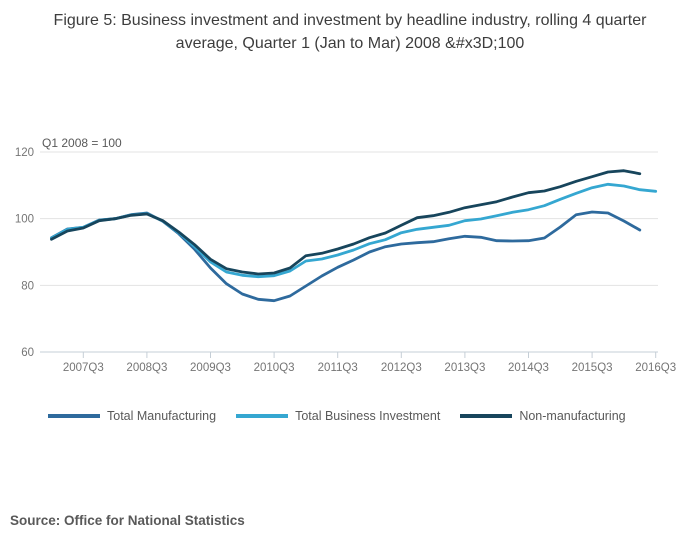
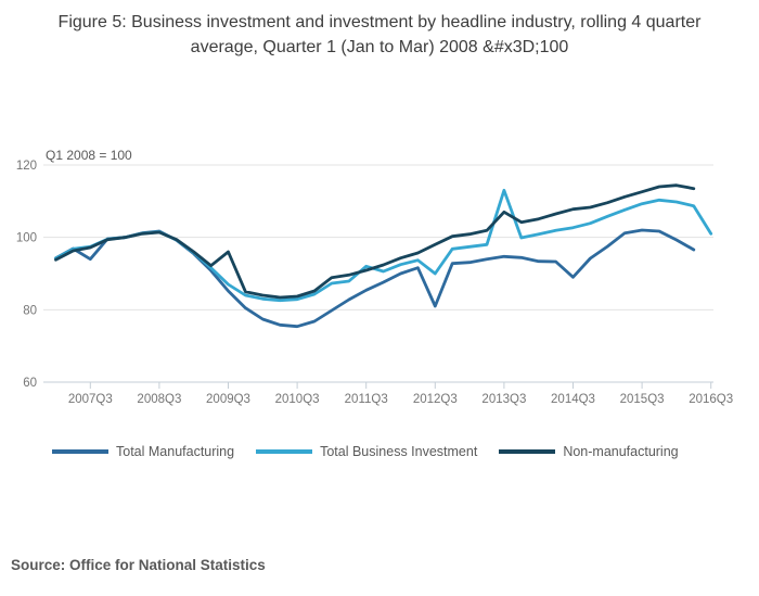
Total Manufacturing/2007Q3: 97 -> 94
Non-manufacturing/2009Q3: 88 -> 96
Total Business Investment/2011Q3: 89 -> 92
Total Manufacturing/2012Q3: 92 -> 81
Total Business Investment/2012Q3: 96 -> 90
Total Business Investment/2013Q3: 99 -> 113
Non-manufacturing/2013Q3: 103 -> 107
Total Manufacturing/2014Q3: 93 -> 89
Total Business Investment/2016Q3: 108 -> 101
